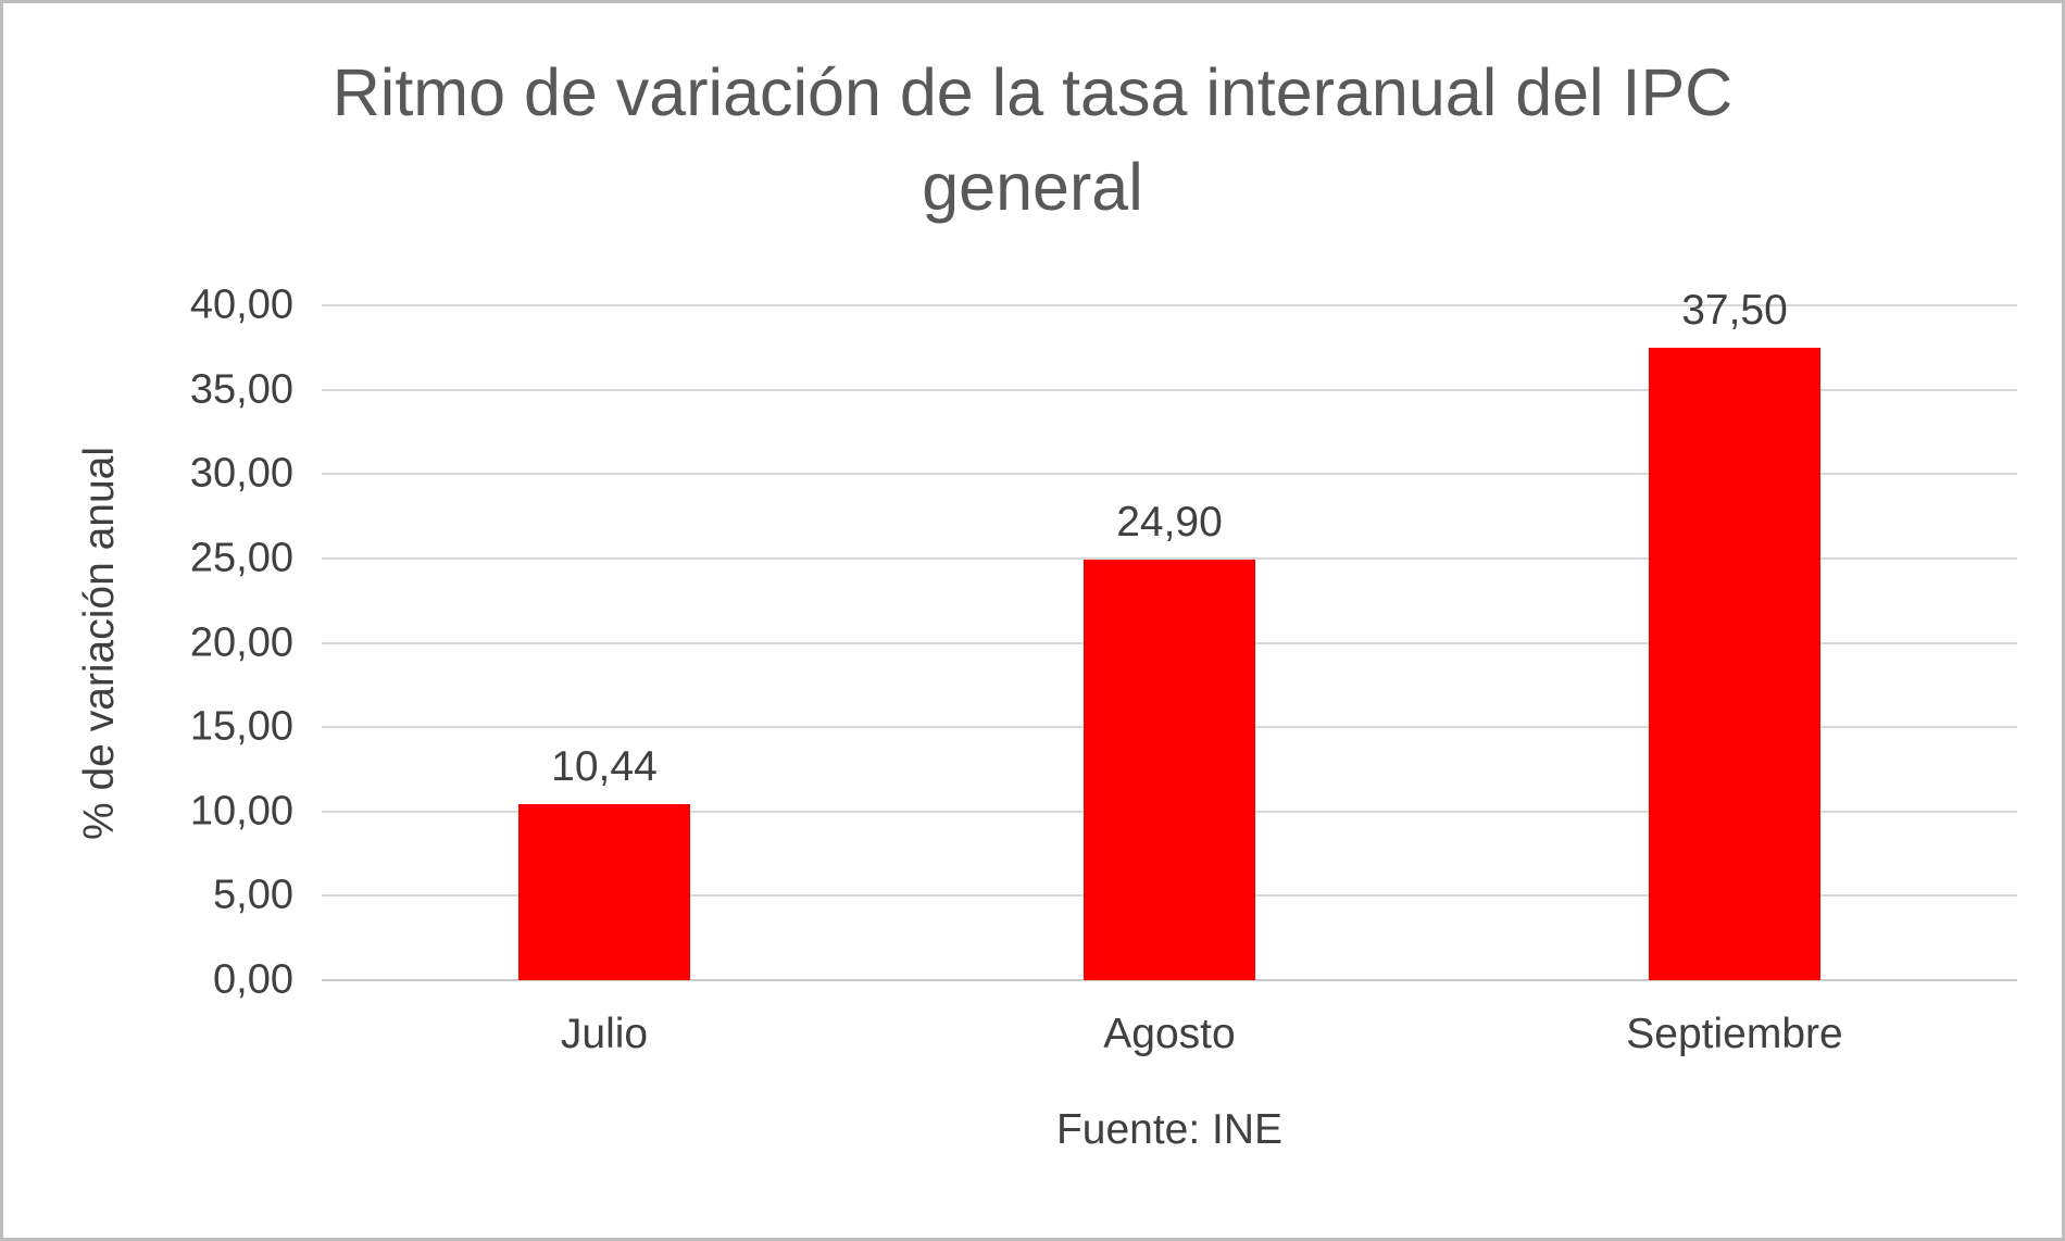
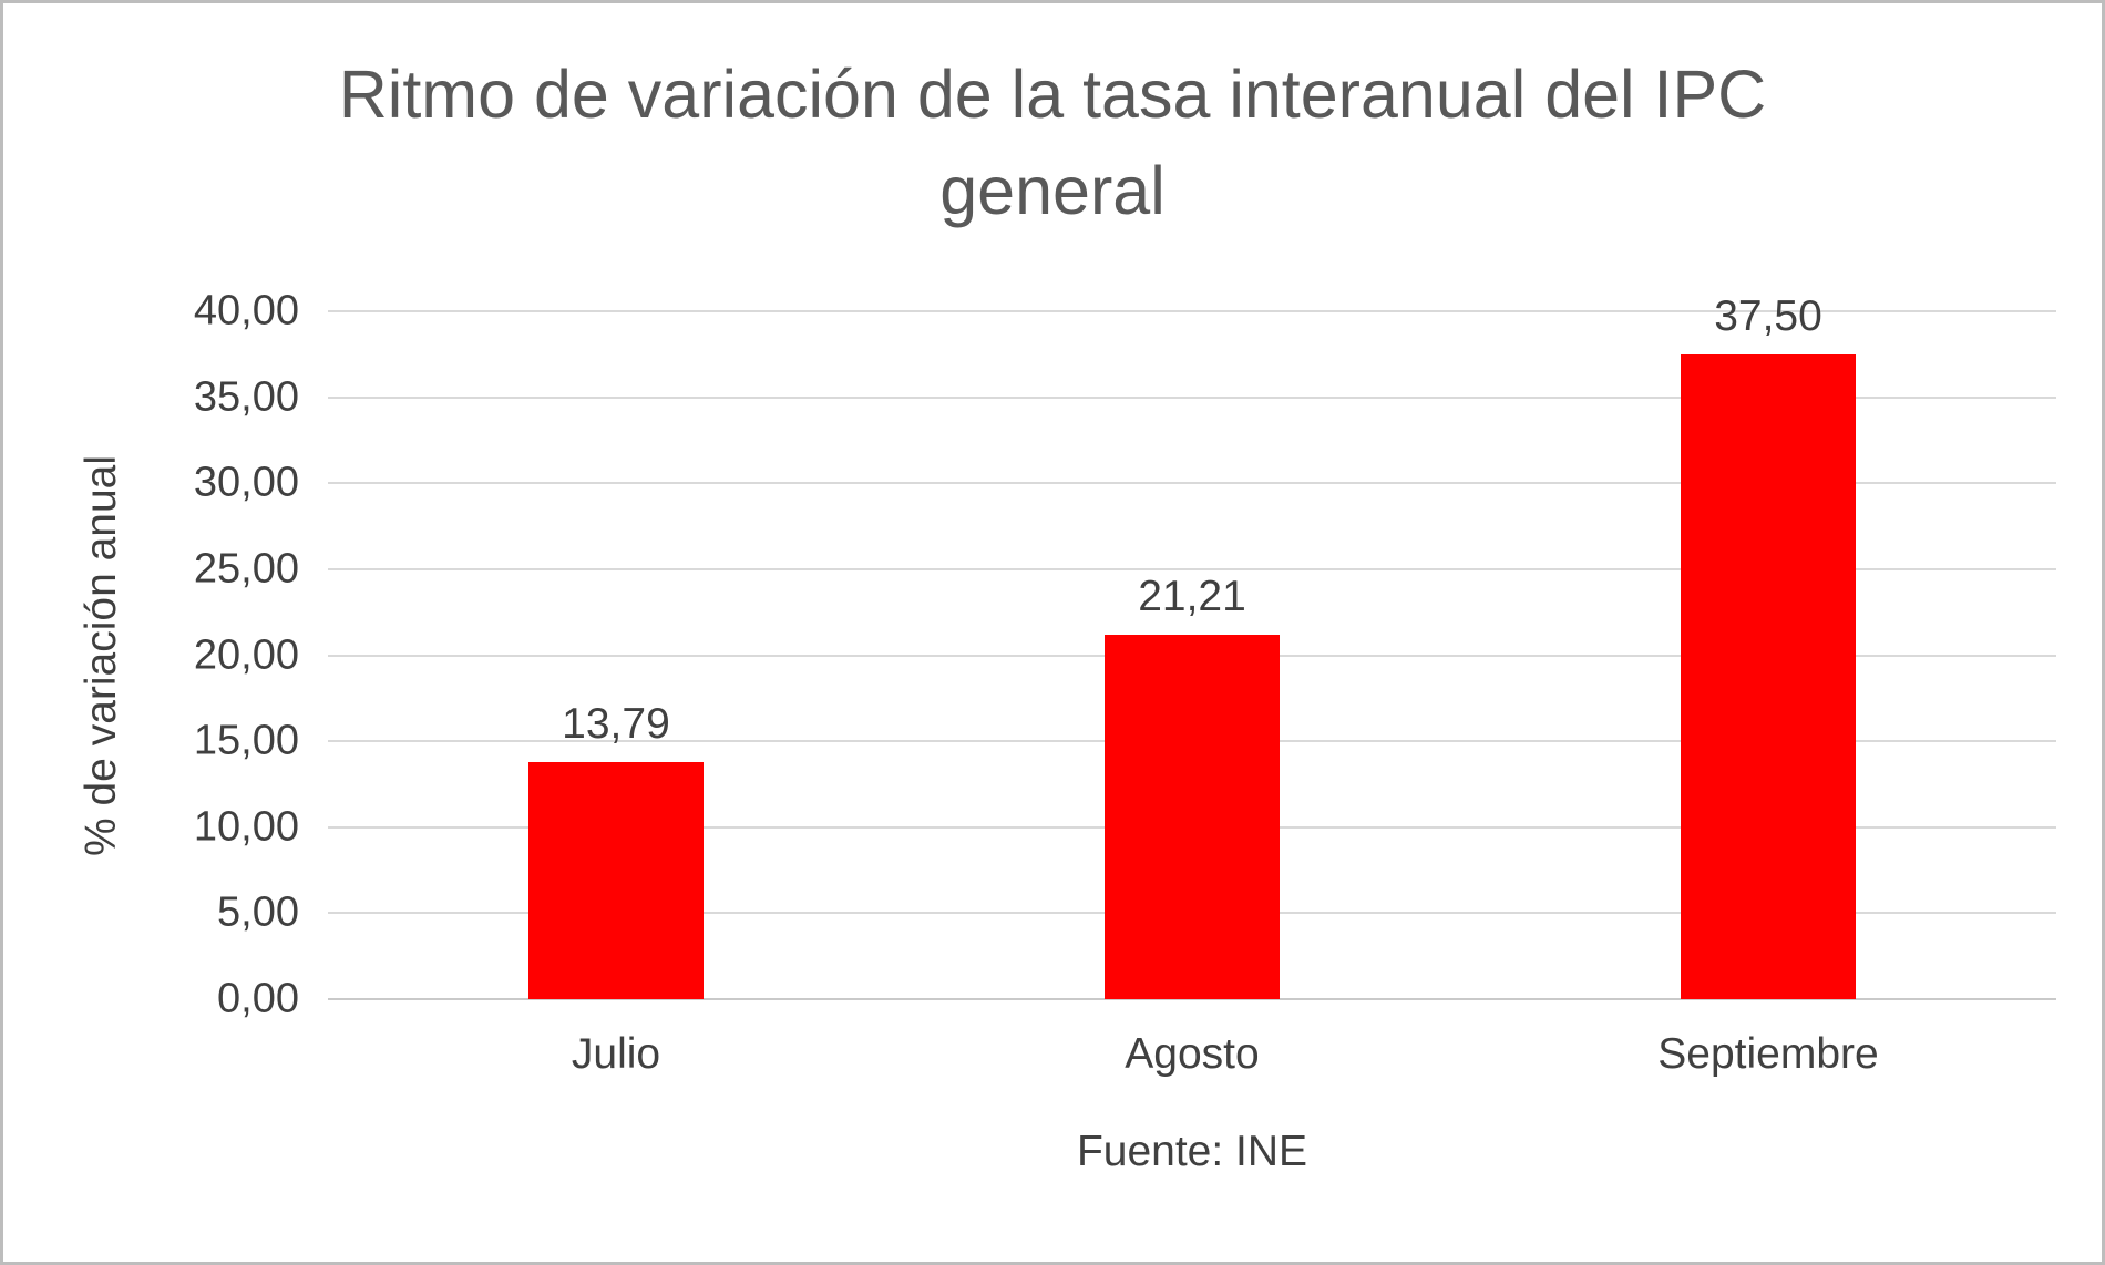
Julio: 10,44 -> 13,79
Agosto: 24,90 -> 21,21
